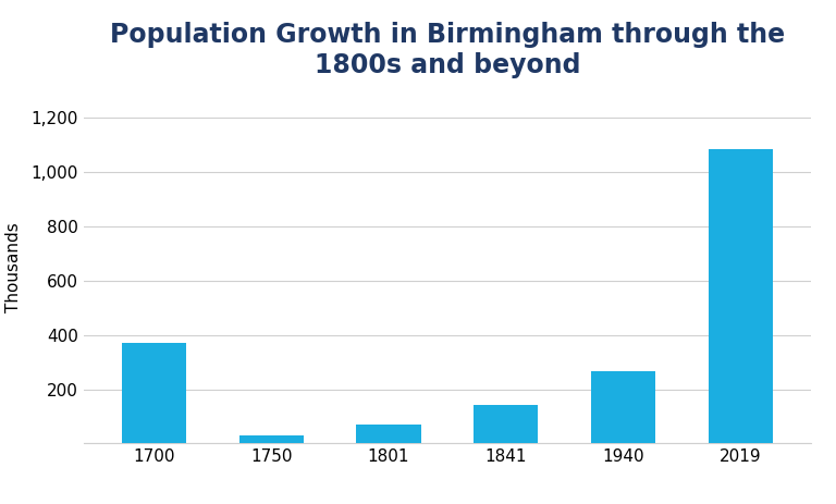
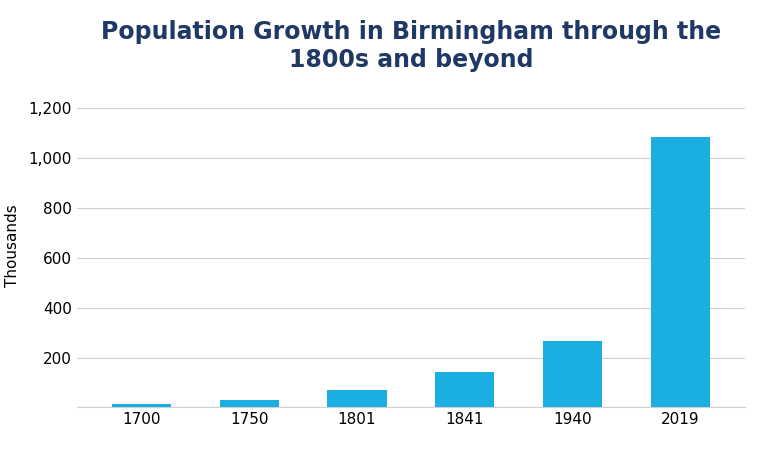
1700: 370 -> 13
